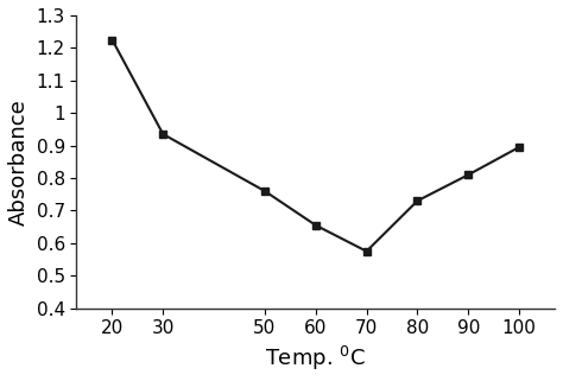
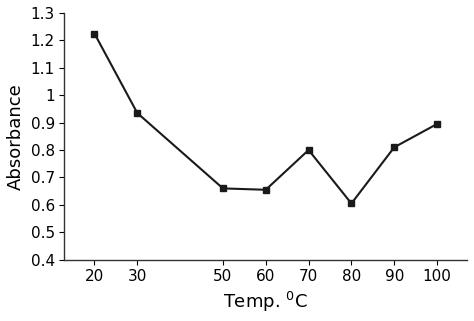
50: 0.760 -> 0.660
70: 0.575 -> 0.800
80: 0.730 -> 0.605
